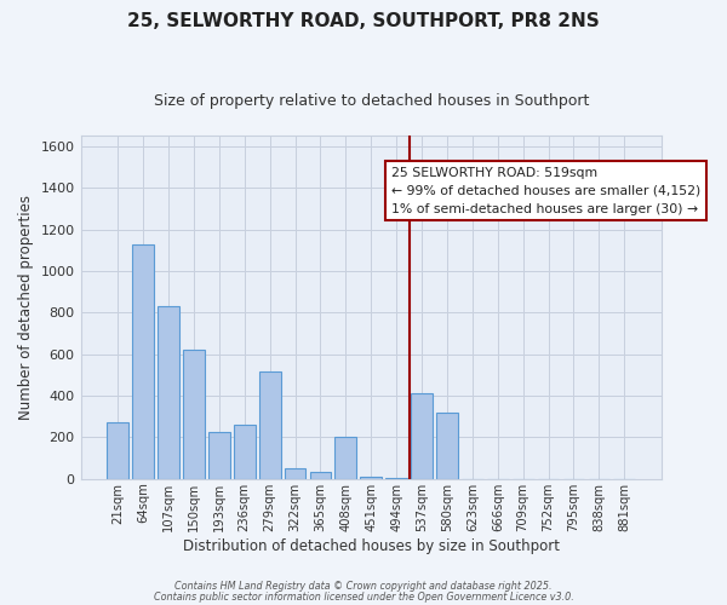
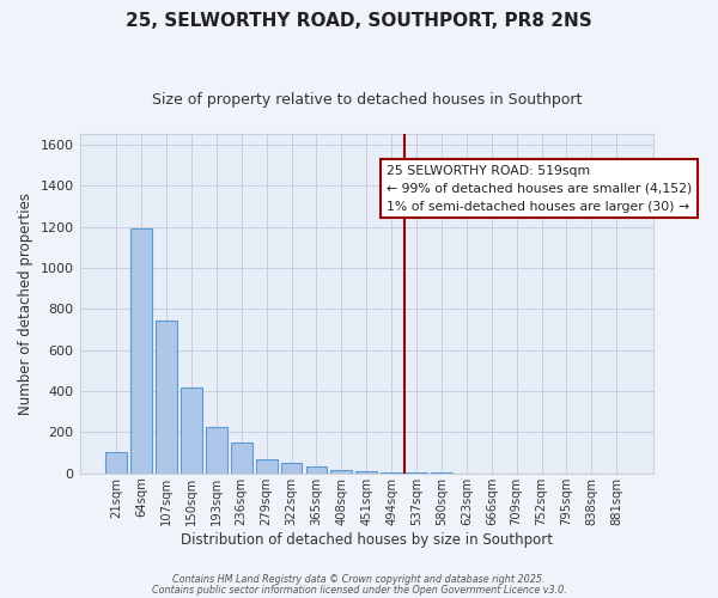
21sqm: 270 -> 100
64sqm: 1130 -> 1190
107sqm: 830 -> 740
150sqm: 620 -> 420
236sqm: 260 -> 150
279sqm: 520 -> 70
408sqm: 200 -> 20
537sqm: 410 -> 0
580sqm: 320 -> 0
